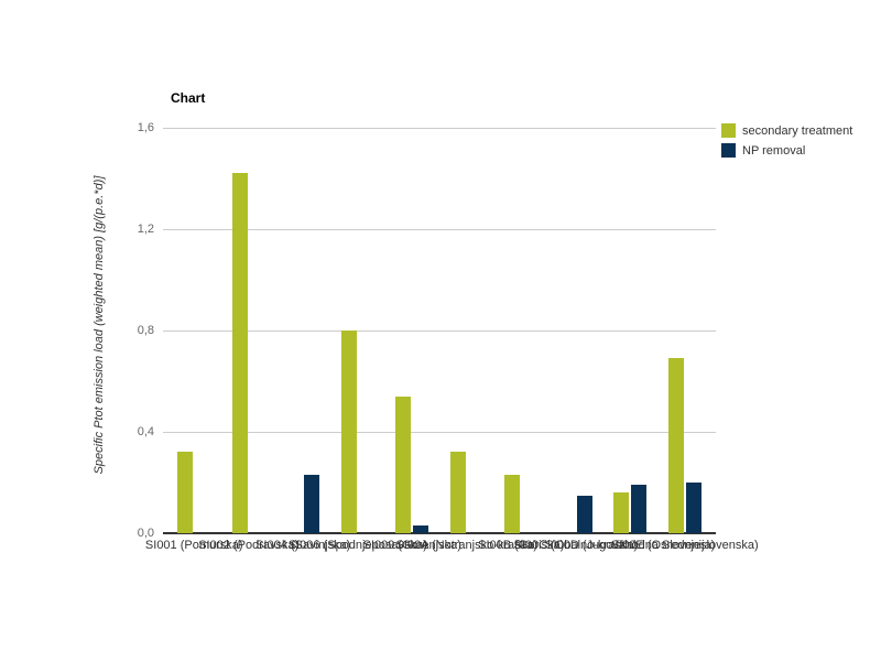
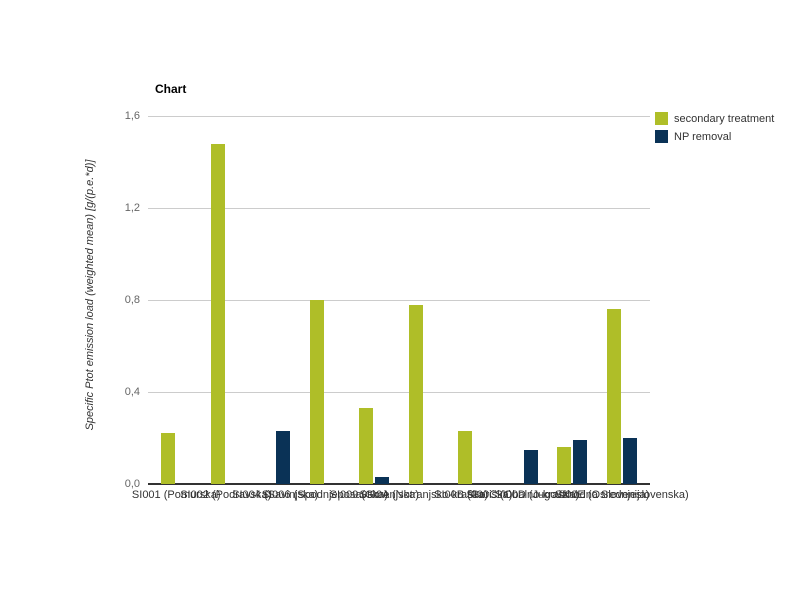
secondary treatment/SI001 (Pomurska): 0,32 -> 0,22
secondary treatment/SI002 (Podravska): 1,42 -> 1,48
secondary treatment/SI009 (Gorenjska): 0,54 -> 0,33
secondary treatment/SI00A (Notranjsko-kraška): 0,32 -> 0,78
secondary treatment/SI00E (Osrednjeslovenska): 0,69 -> 0,76
